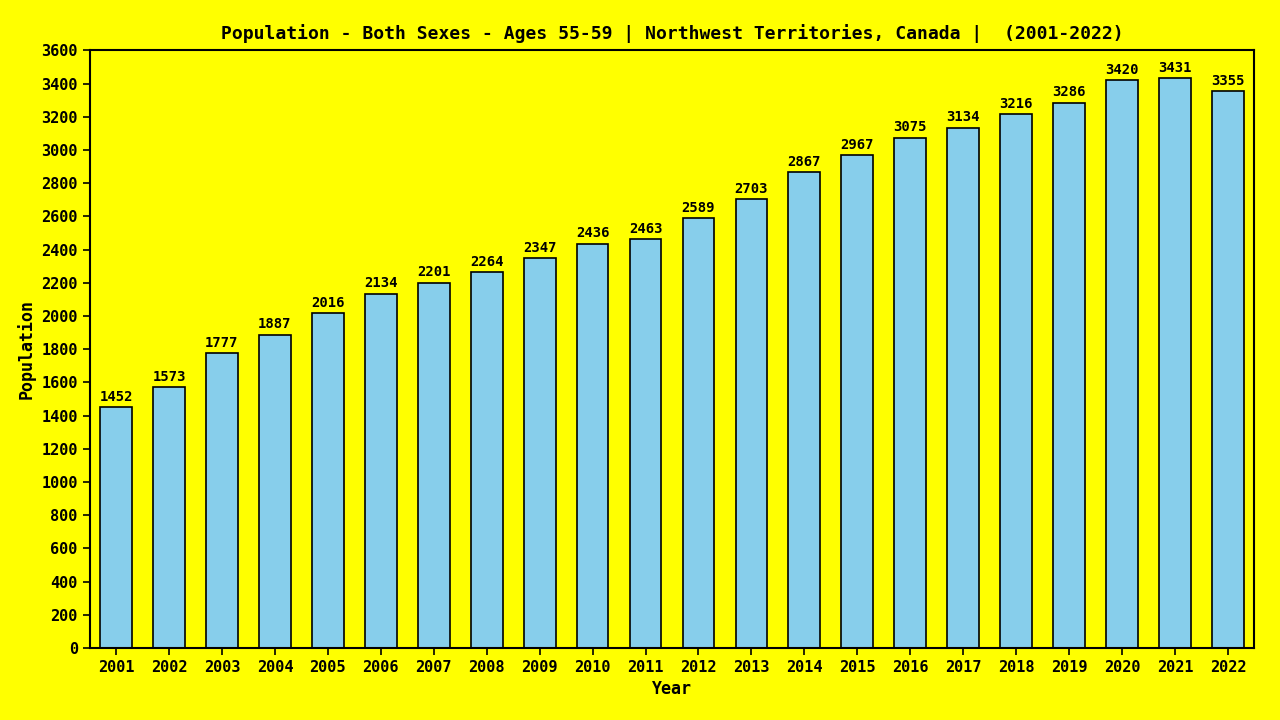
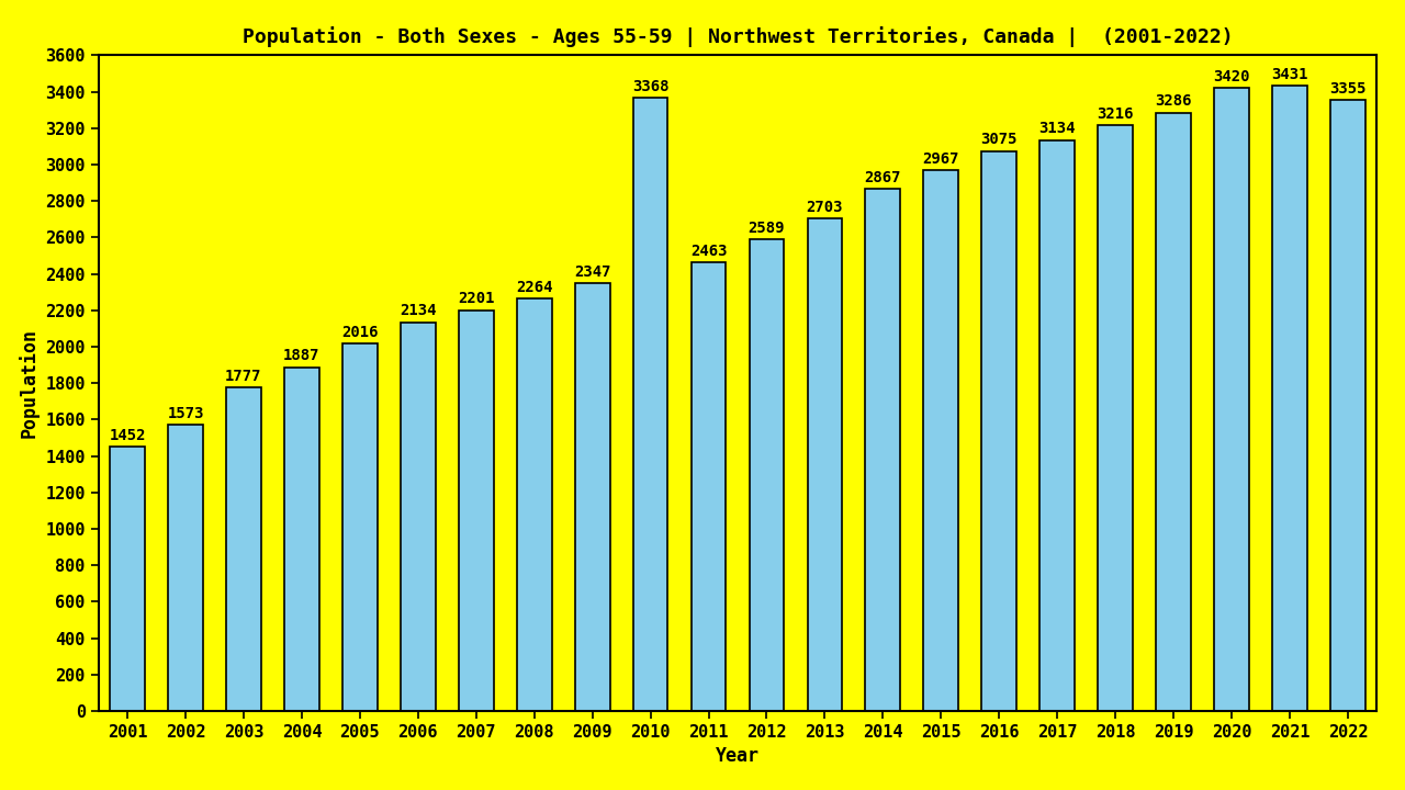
2010: 2436 -> 3368
